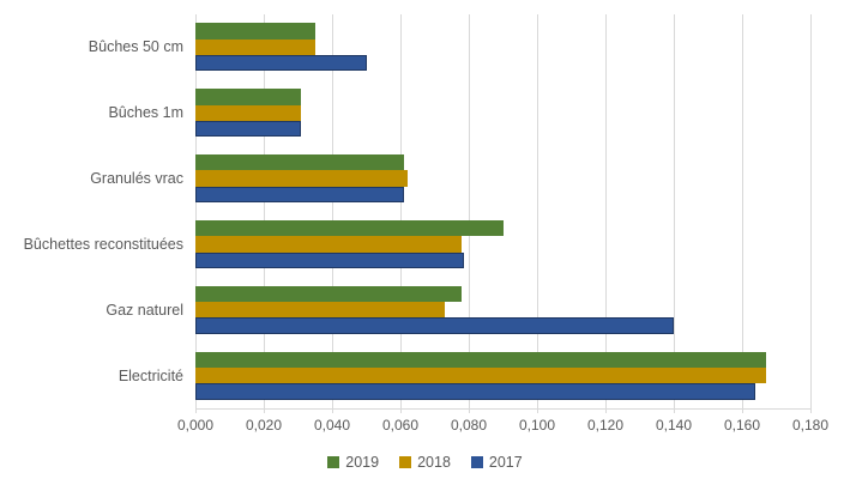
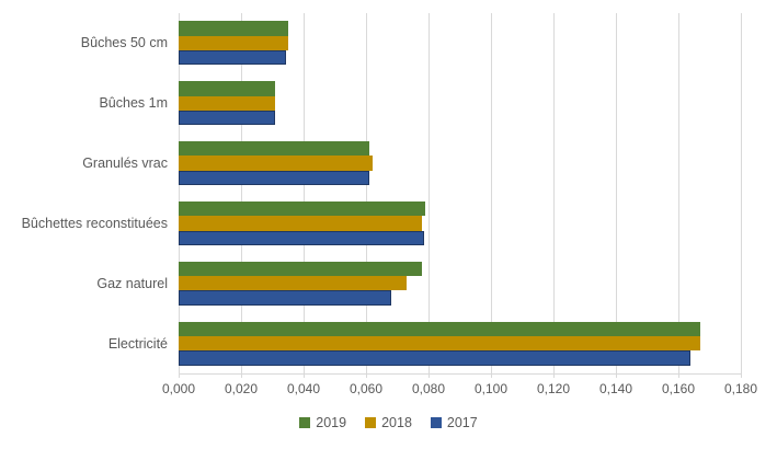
2017/Bûches 50 cm: 0,05 -> 0,03
2019/Bûchettes reconstituées: 0,09 -> 0,08
2017/Gaz naturel: 0,14 -> 0,07
